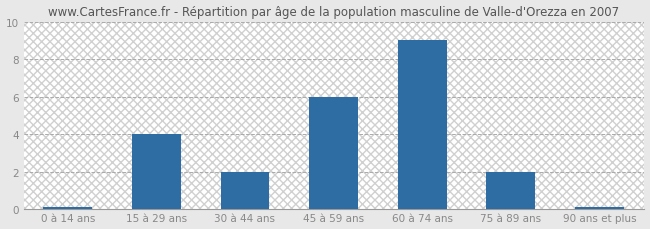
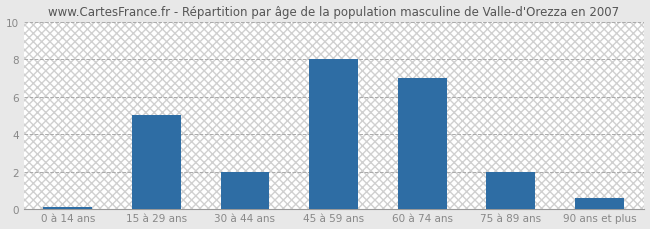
15 à 29 ans: 4.0 -> 5.0
45 à 59 ans: 6.0 -> 8.0
60 à 74 ans: 9.0 -> 7.0
90 ans et plus: 0.1 -> 0.6
